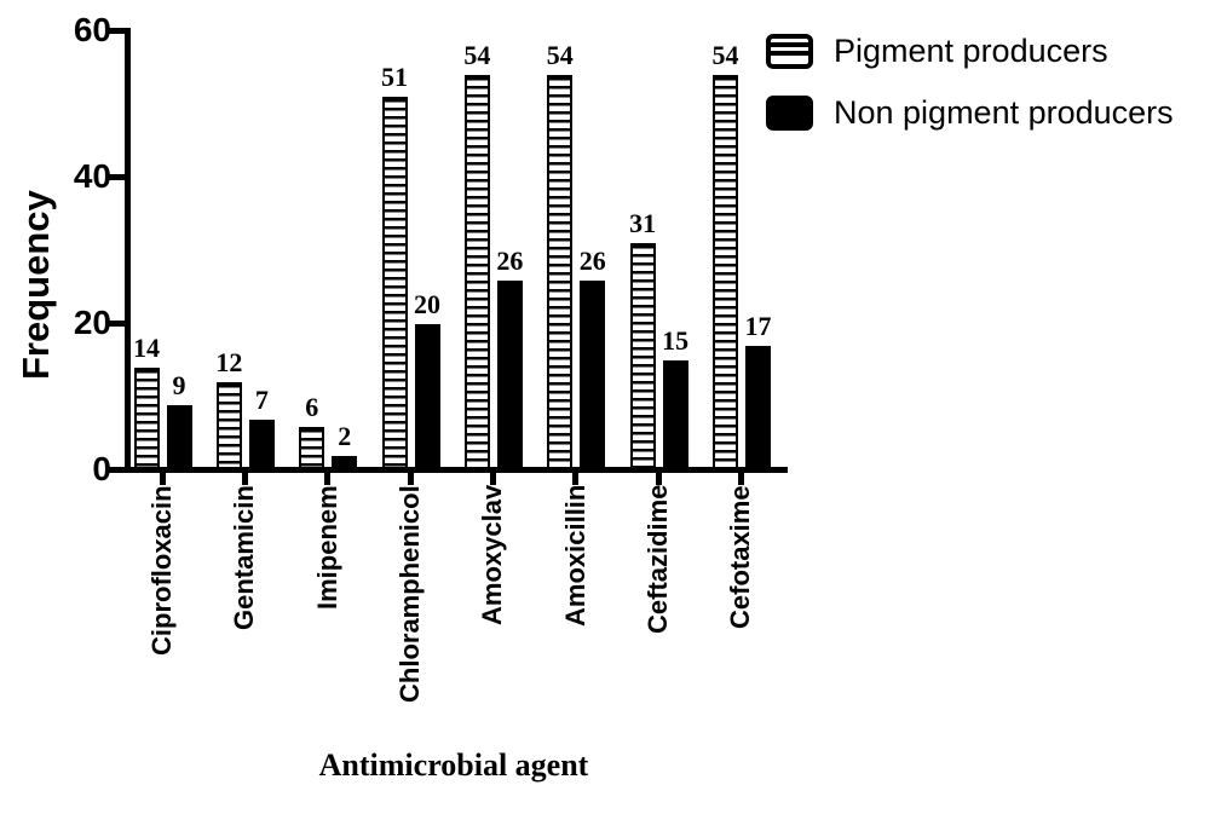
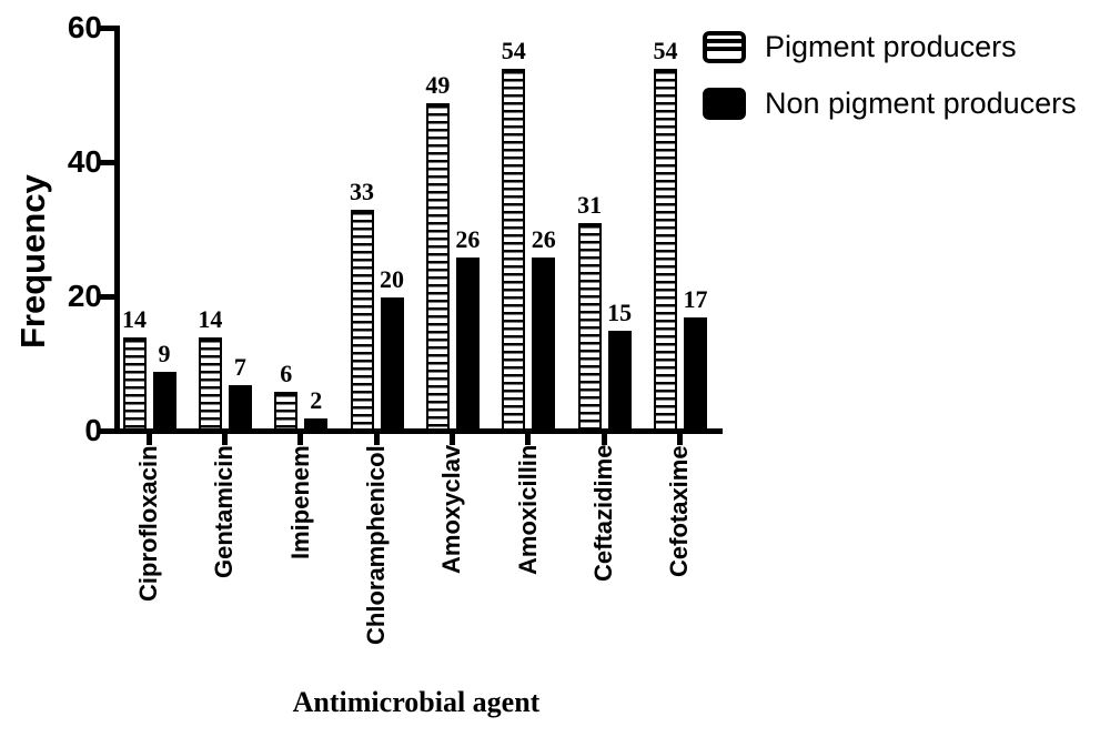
Pigment producers/Gentamicin: 12 -> 14
Pigment producers/Chloramphenicol: 51 -> 33
Pigment producers/Amoxyclav: 54 -> 49
